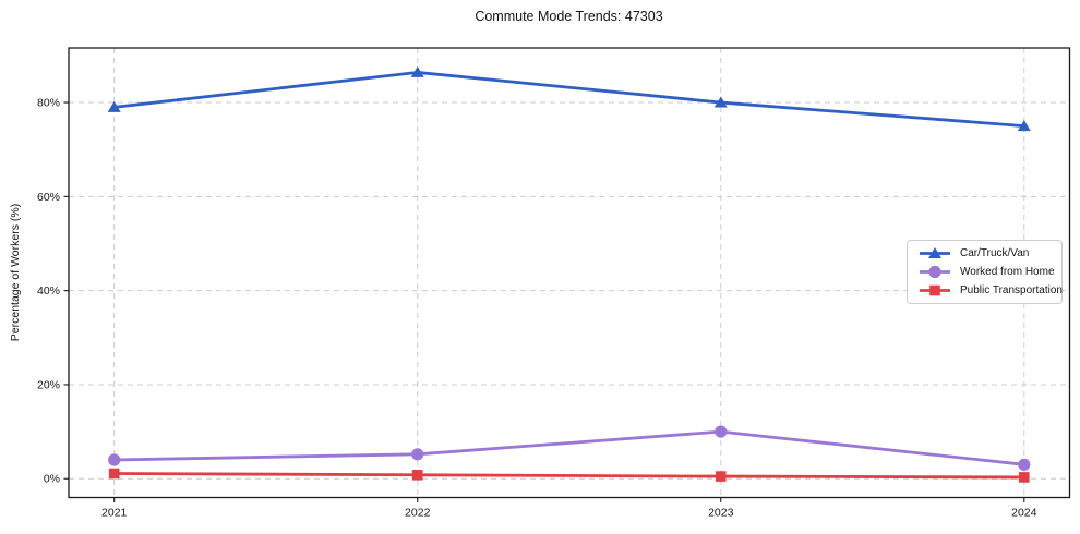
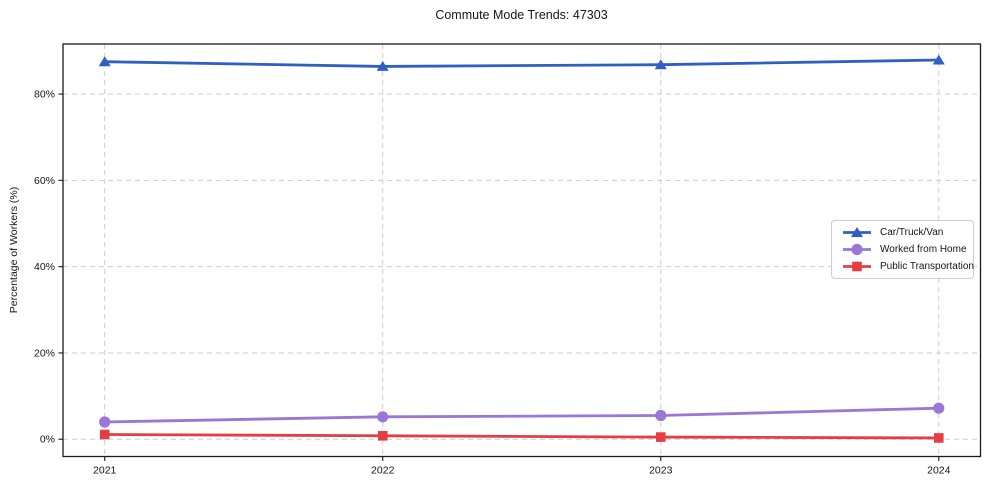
Car/Truck/Van/2021: 79% -> 88%
Car/Truck/Van/2023: 80% -> 87%
Worked from Home/2023: 10% -> 6%
Car/Truck/Van/2024: 75% -> 88%
Worked from Home/2024: 3% -> 7%
